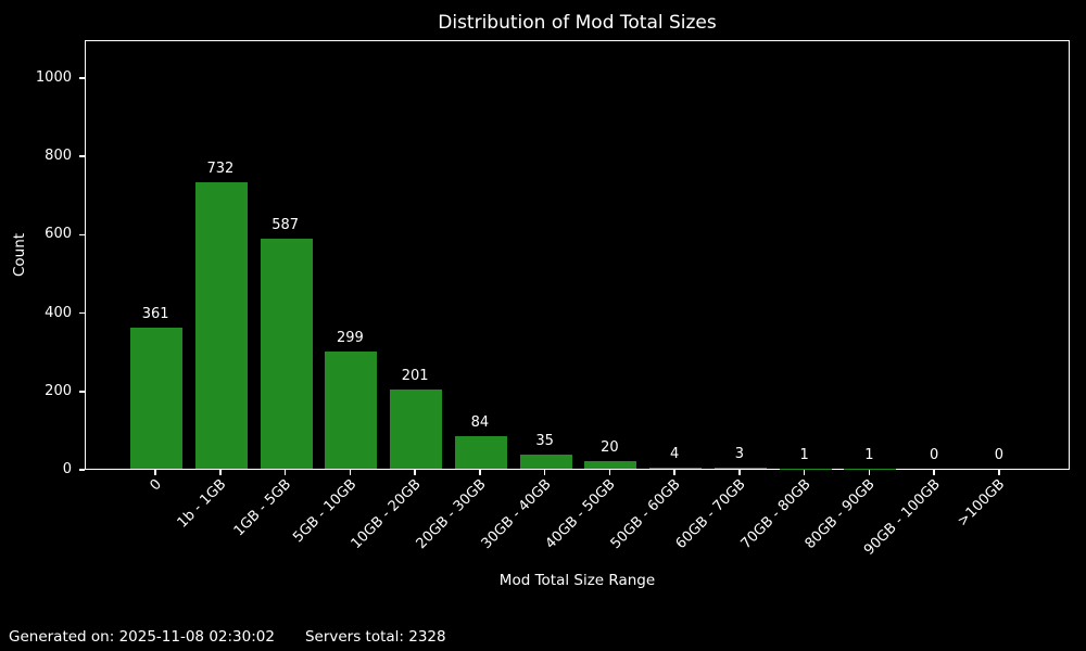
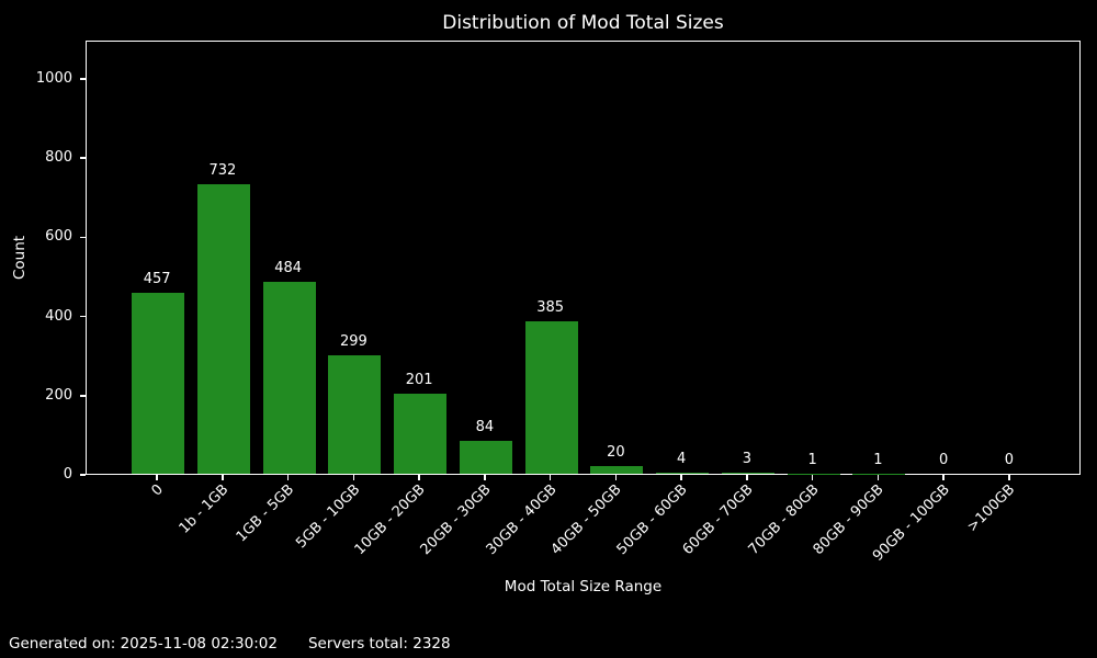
0: 361 -> 457
1GB - 5GB: 587 -> 484
30GB - 40GB: 35 -> 385
